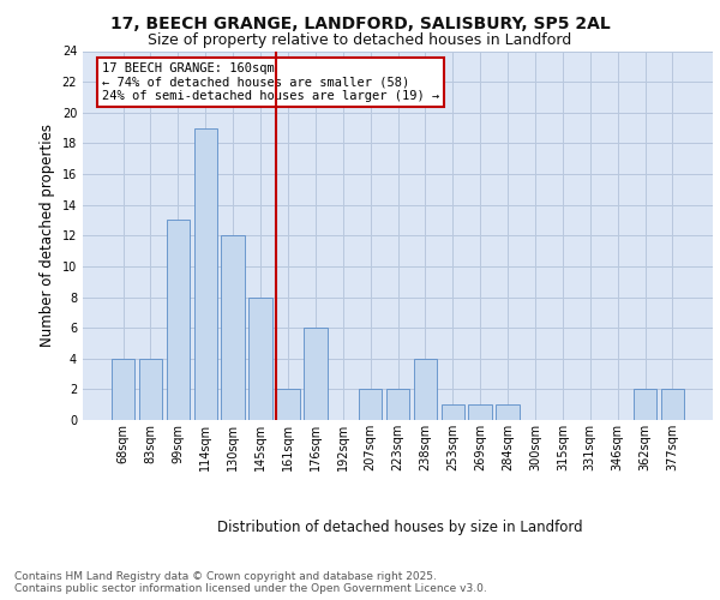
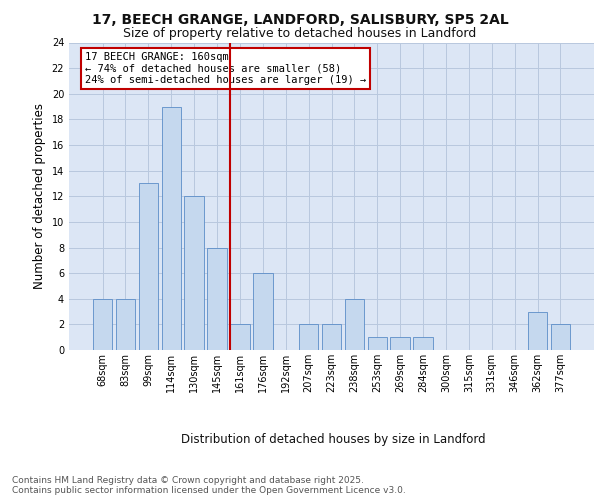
362sqm: 2 -> 3
